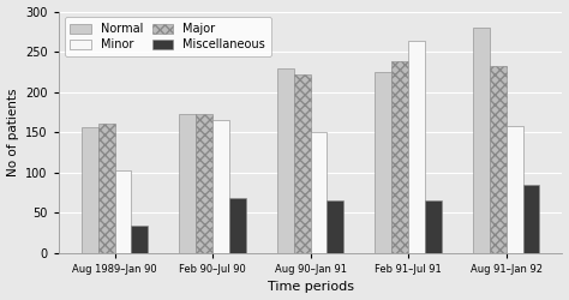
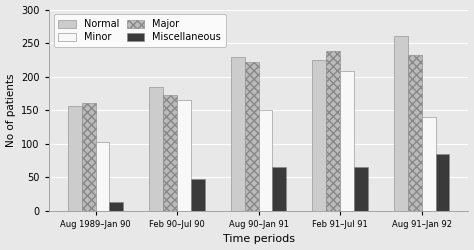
Miscellaneous/Aug 1989–Jan 90: 34 -> 13
Normal/Feb 90–Jul 90: 172 -> 184
Miscellaneous/Feb 90–Jul 90: 68 -> 47
Minor/Feb 91–Jul 91: 264 -> 208
Normal/Aug 91–Jan 92: 280 -> 260
Minor/Aug 91–Jan 92: 158 -> 140
